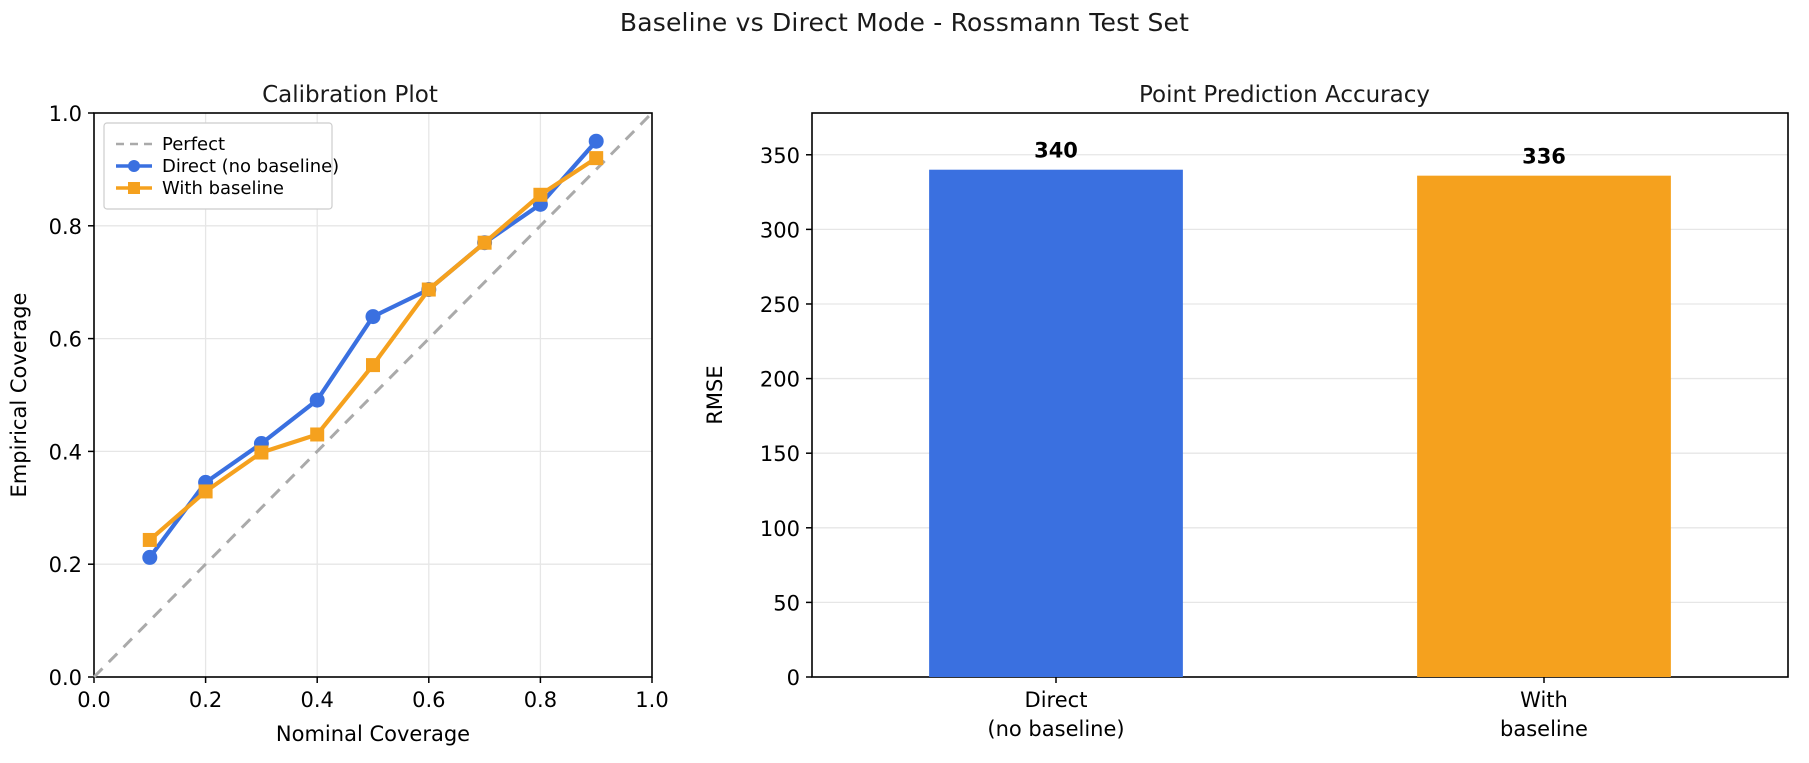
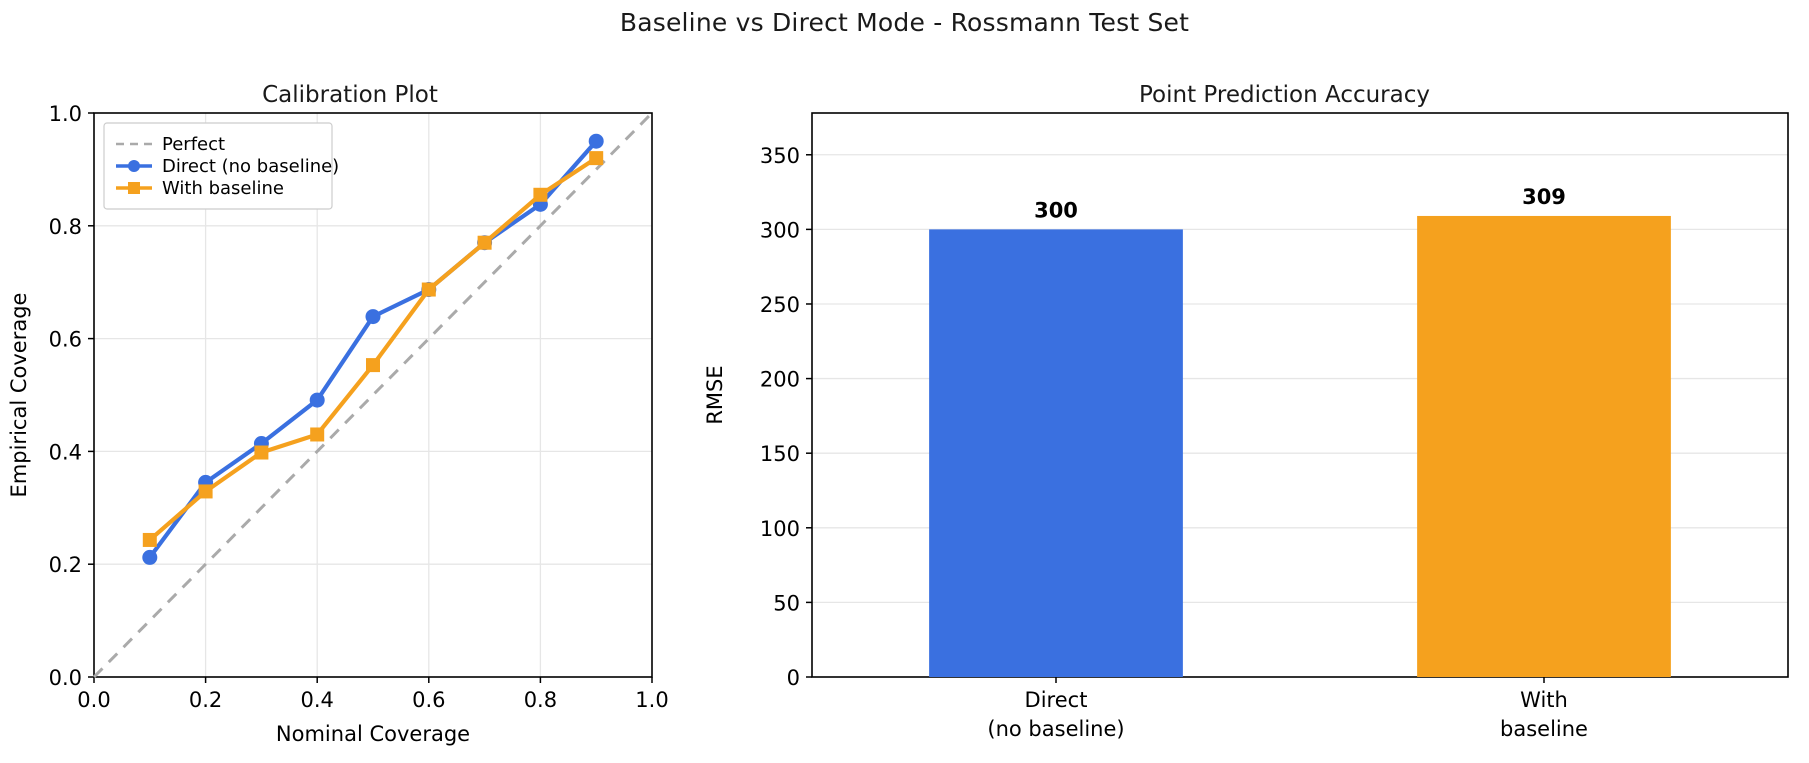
Point Prediction Accuracy/Direct (no baseline): 340 -> 300
Point Prediction Accuracy/With baseline: 336 -> 309
